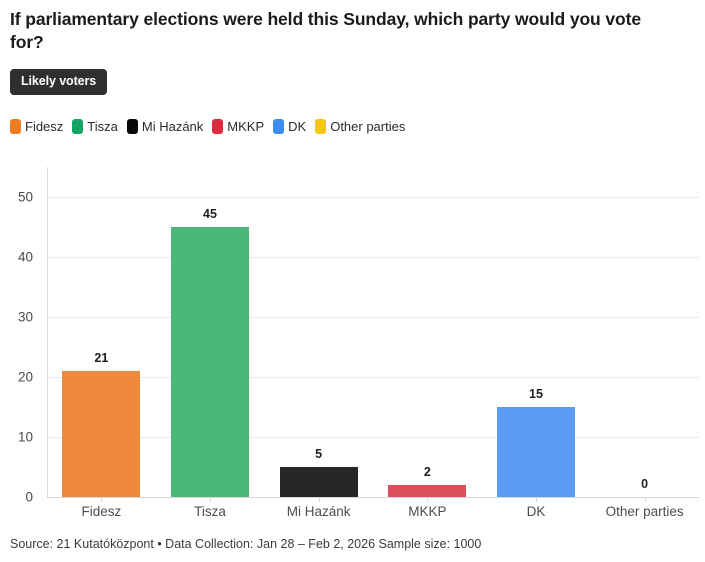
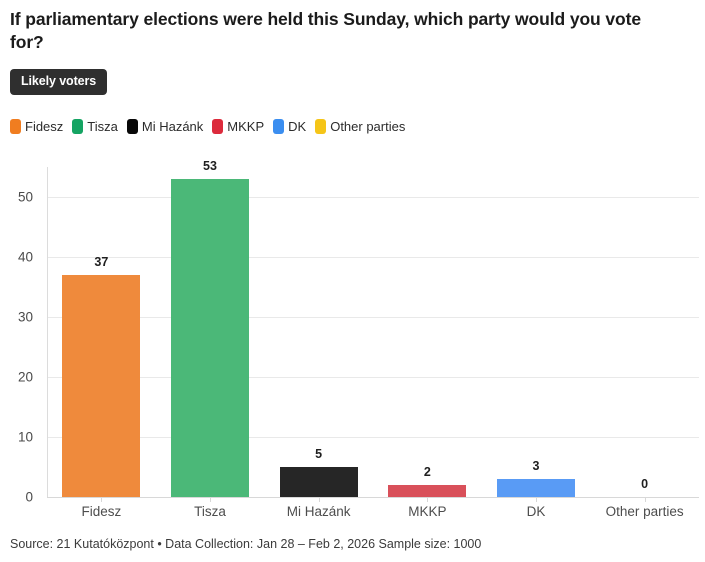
Fidesz: 21 -> 37
Tisza: 45 -> 53
DK: 15 -> 3
